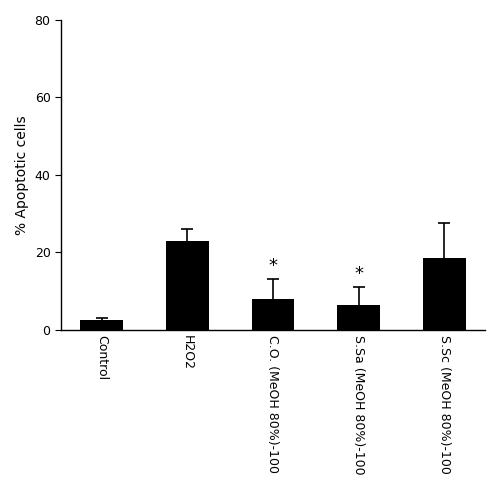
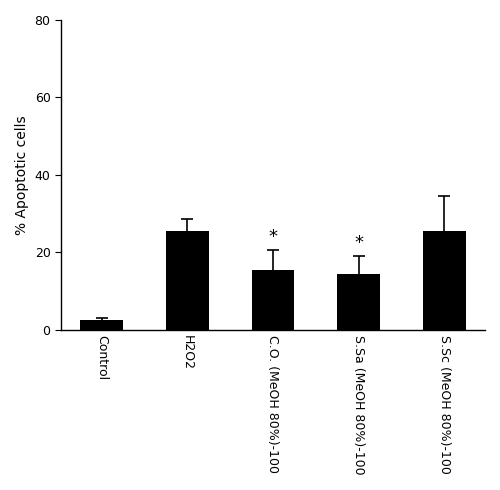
H2O2: 23.0 -> 25.5
C.O. (MeOH 80%)-100: 8.0 -> 15.5
S.Sa (MeOH 80%)-100: 6.5 -> 14.5
S.Sc (MeOH 80%)-100: 18.5 -> 25.5
